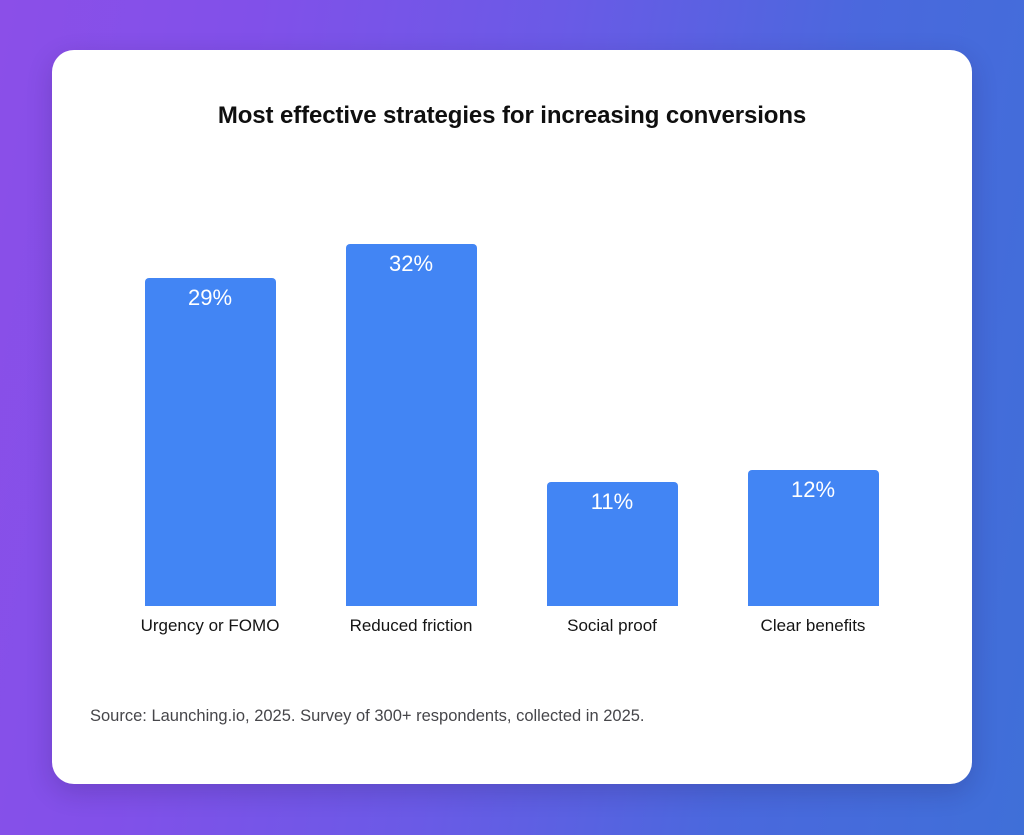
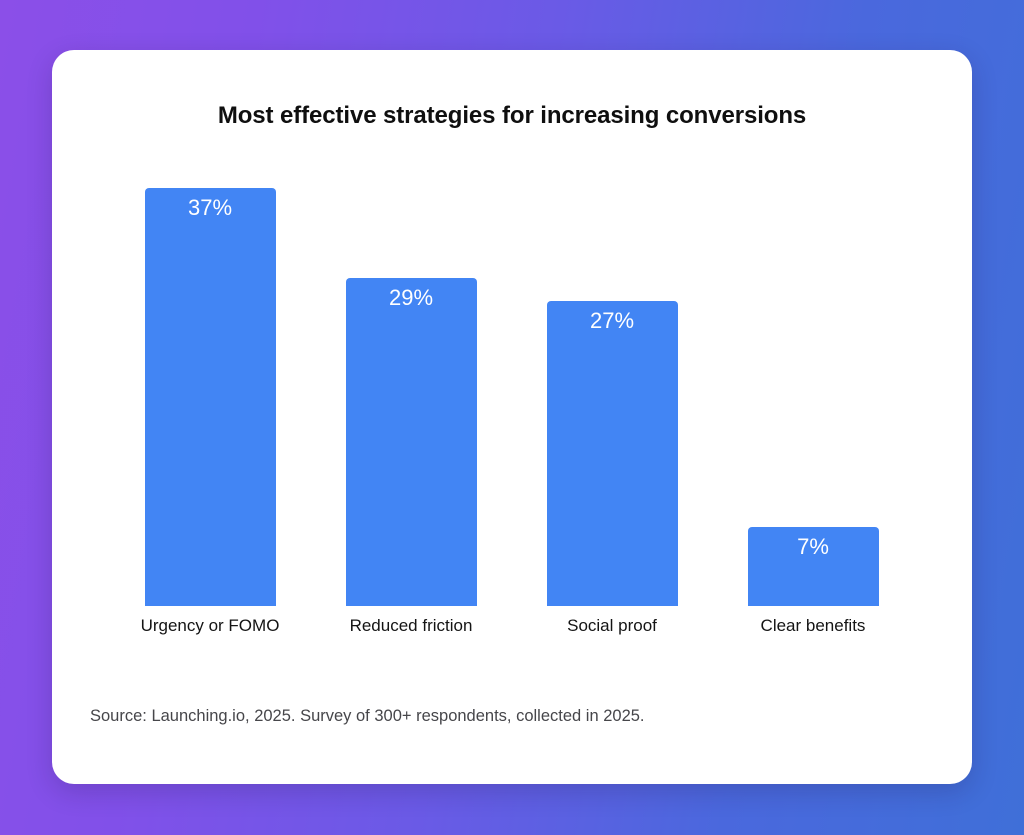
Urgency or FOMO: 29% -> 37%
Reduced friction: 32% -> 29%
Social proof: 11% -> 27%
Clear benefits: 12% -> 7%
